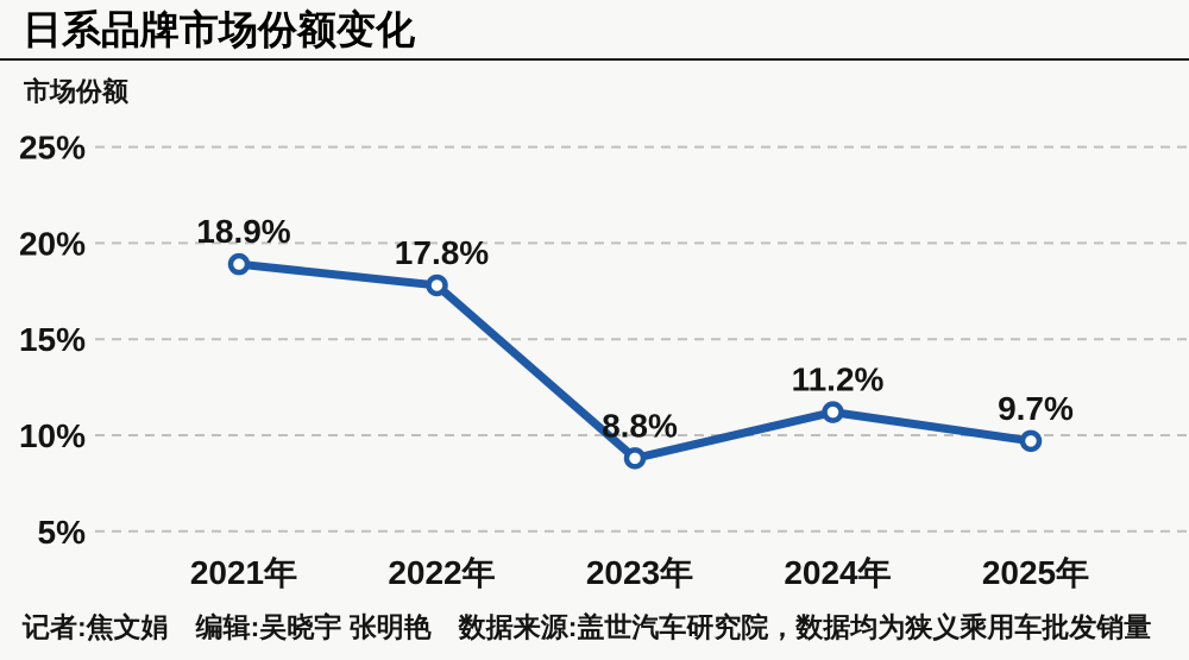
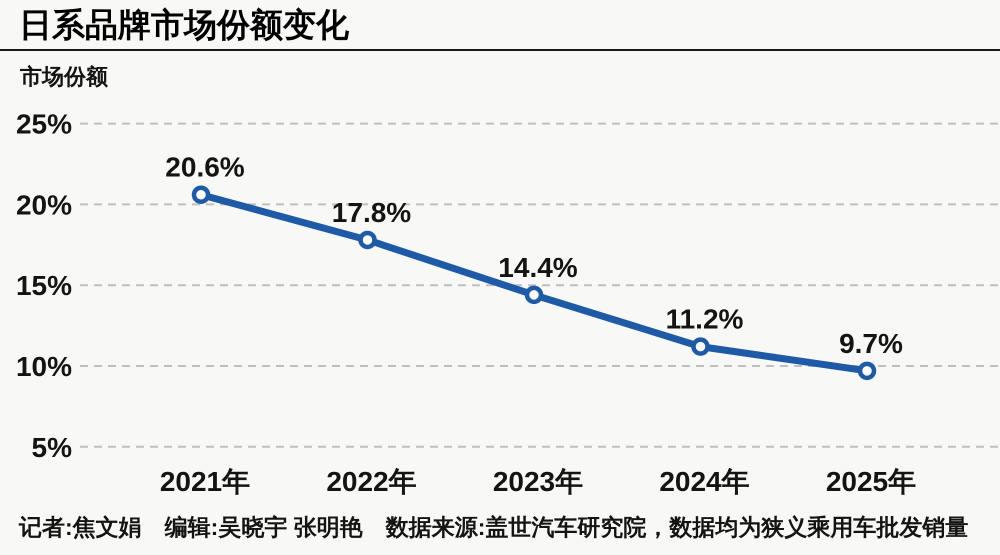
2021年: 18.9% -> 20.6%
2023年: 8.8% -> 14.4%
